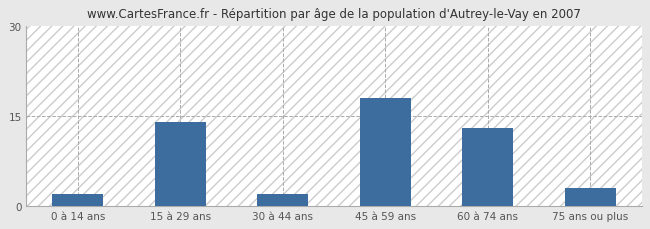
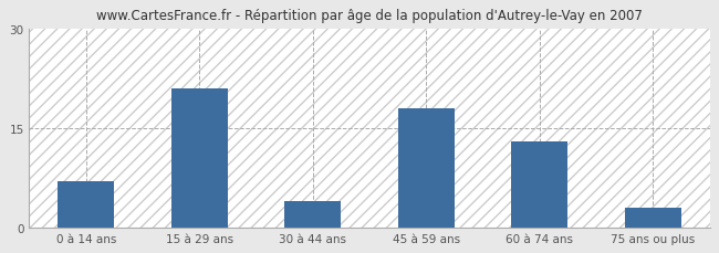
0 à 14 ans: 2 -> 7
15 à 29 ans: 14 -> 21
30 à 44 ans: 2 -> 4
